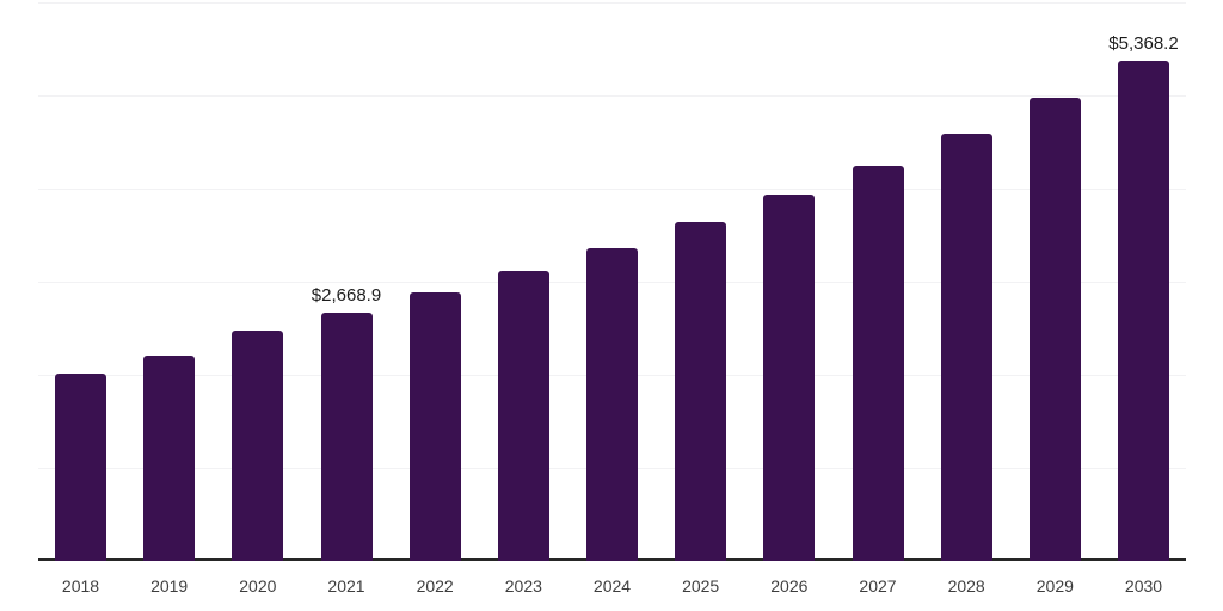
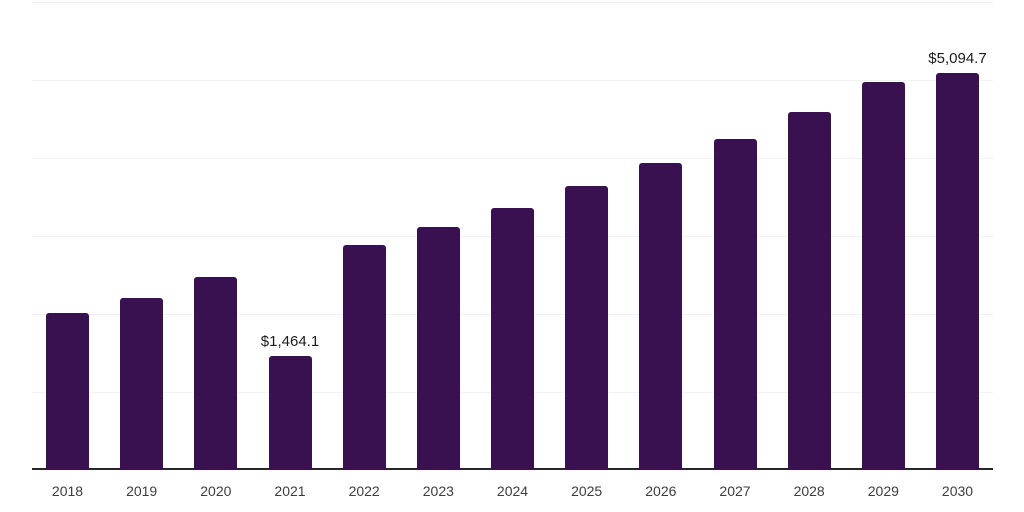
2021: $2,668.9 -> $1,464.1
2030: $5,368.2 -> $5,094.7
